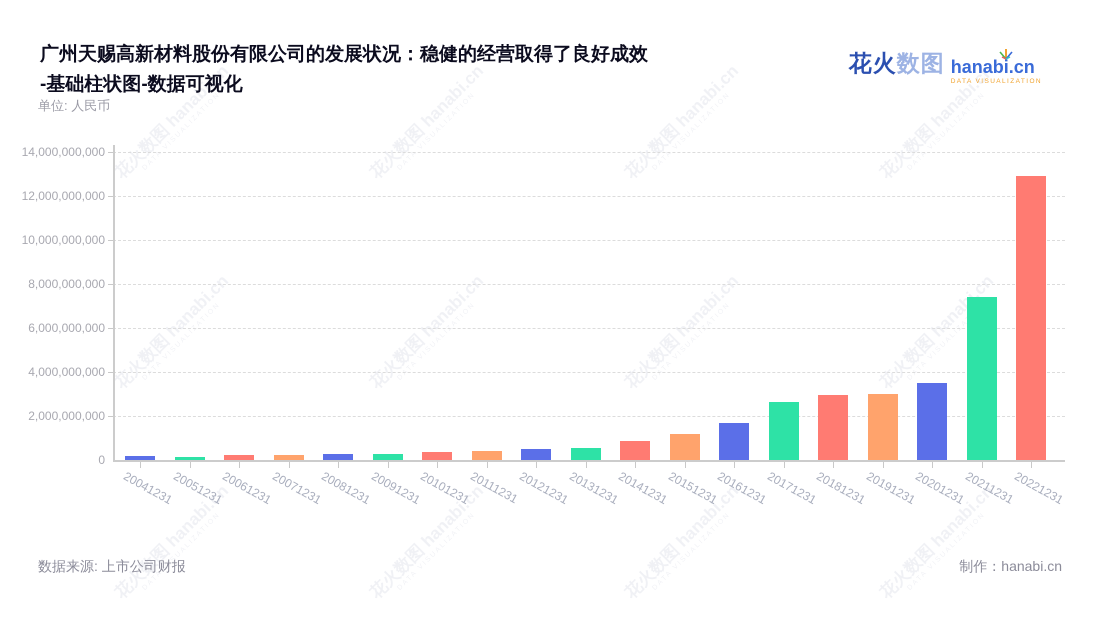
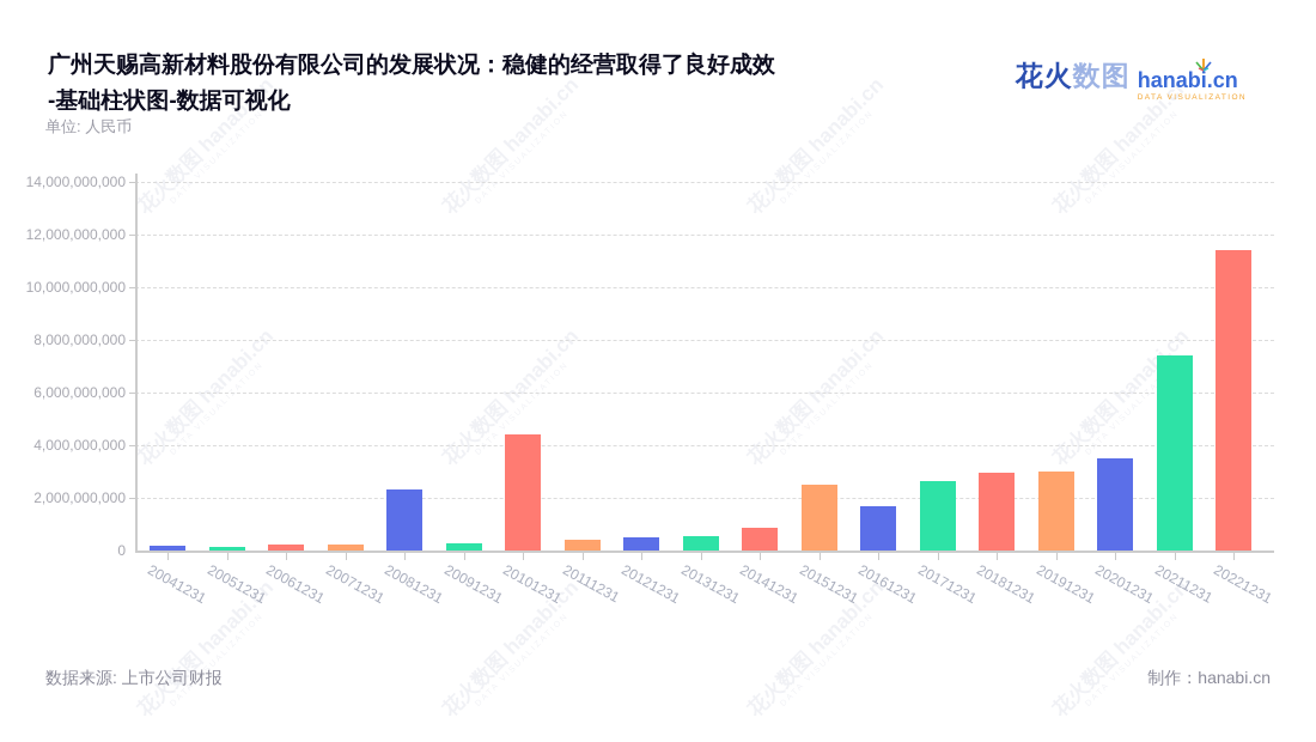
20081231: 300000000 -> 2300000000
20101231: 400000000 -> 4400000000
20151231: 1200000000 -> 2500000000
20221231: 12900000000 -> 11400000000
